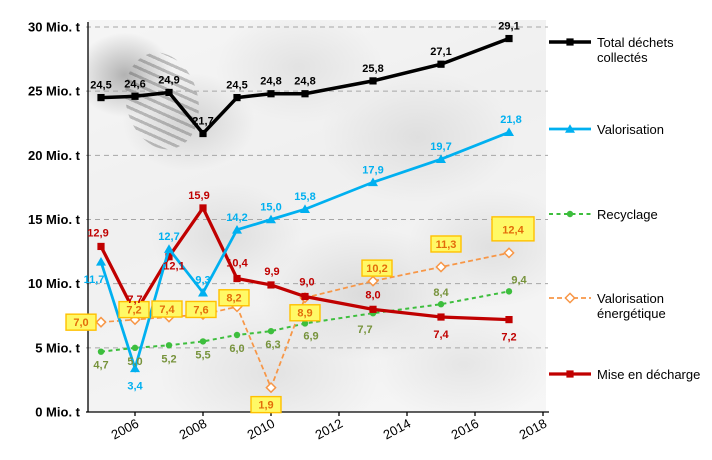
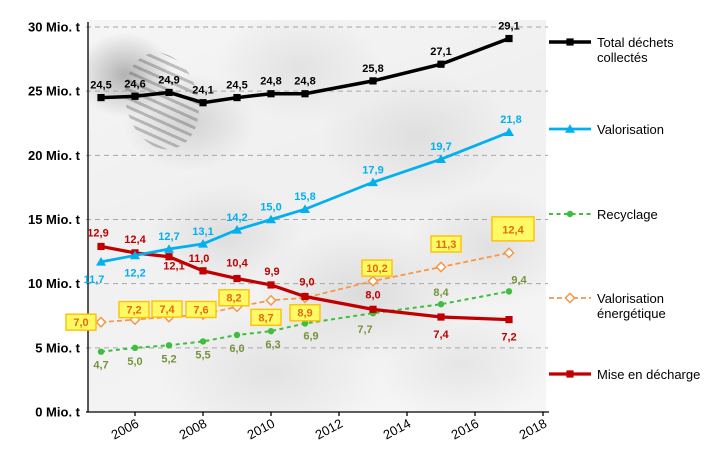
Valorisation/2006: 3,4 -> 12,2
Mise en décharge/2006: 7,7 -> 12,4
Total déchets collectés/2008: 21,7 -> 24,1
Valorisation/2008: 9,3 -> 13,1
Mise en décharge/2008: 15,9 -> 11,0
Valorisation énergétique/2010: 1,9 -> 8,7
